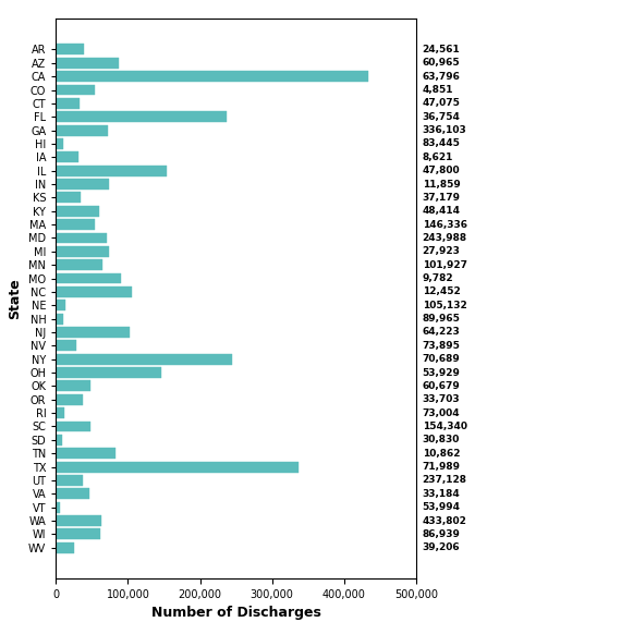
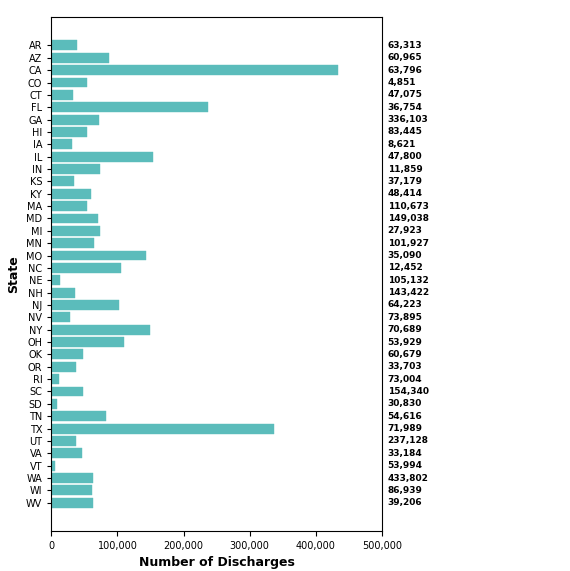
HI: 10,862 -> 54,616
MO: 89,965 -> 143,422
NH: 9,782 -> 35,090
NY: 243,988 -> 149,038
OH: 146,336 -> 110,673
WV: 24,561 -> 63,313
